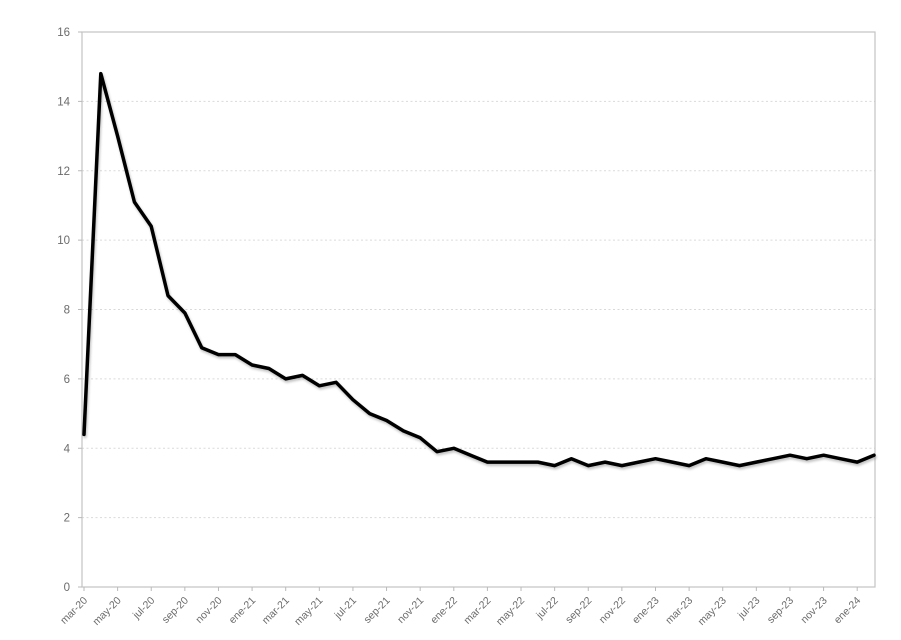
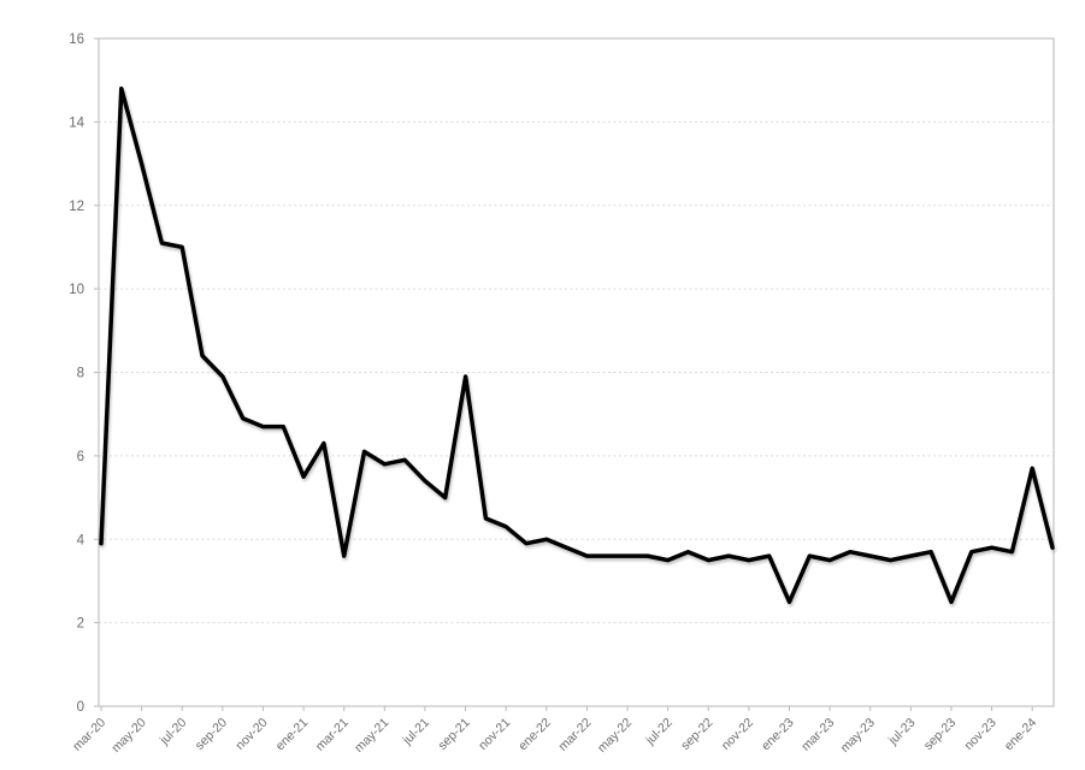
mar-20: 4.4 -> 3.9
jul-20: 10.4 -> 11.0
ene-21: 6.4 -> 5.5
mar-21: 6.0 -> 3.6
sep-21: 4.8 -> 7.9
ene-23: 3.7 -> 2.5
sep-23: 3.8 -> 2.5
ene-24: 3.6 -> 5.7
